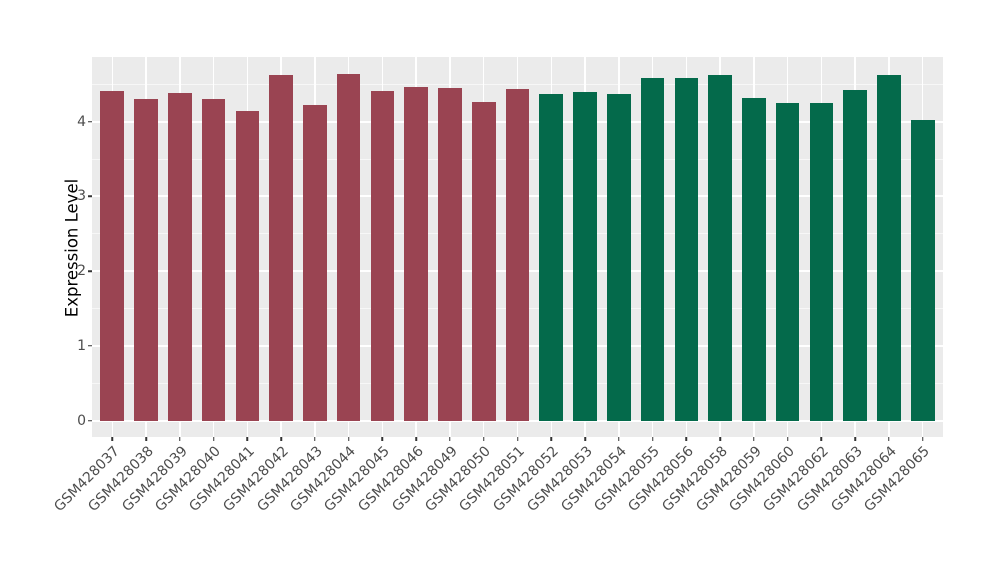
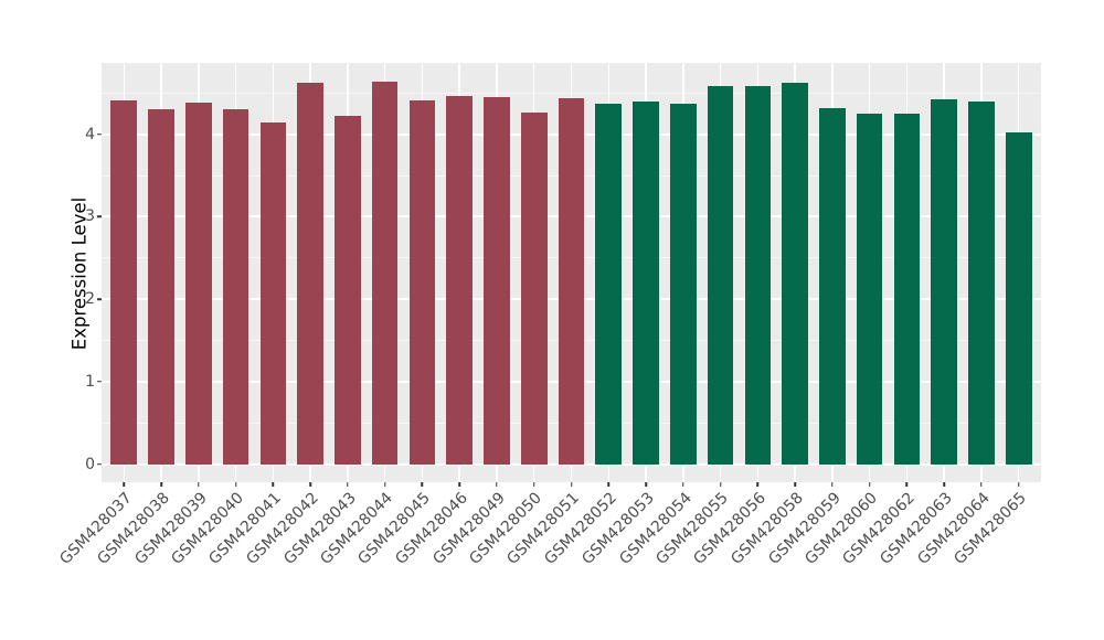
GSM428064: 4.6 -> 4.4
